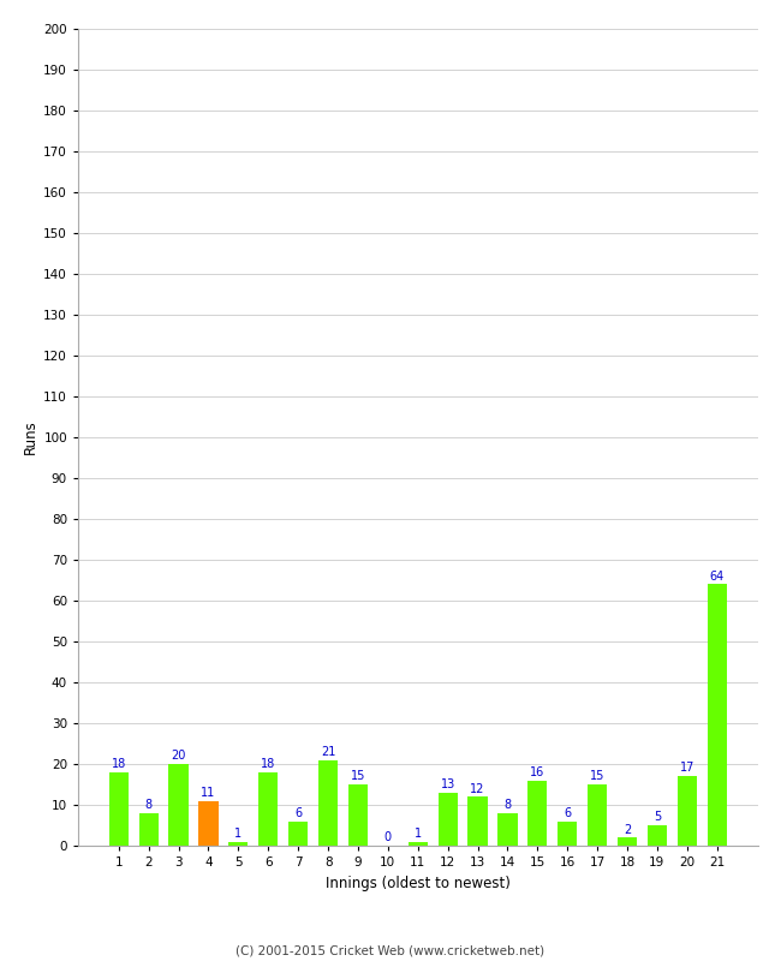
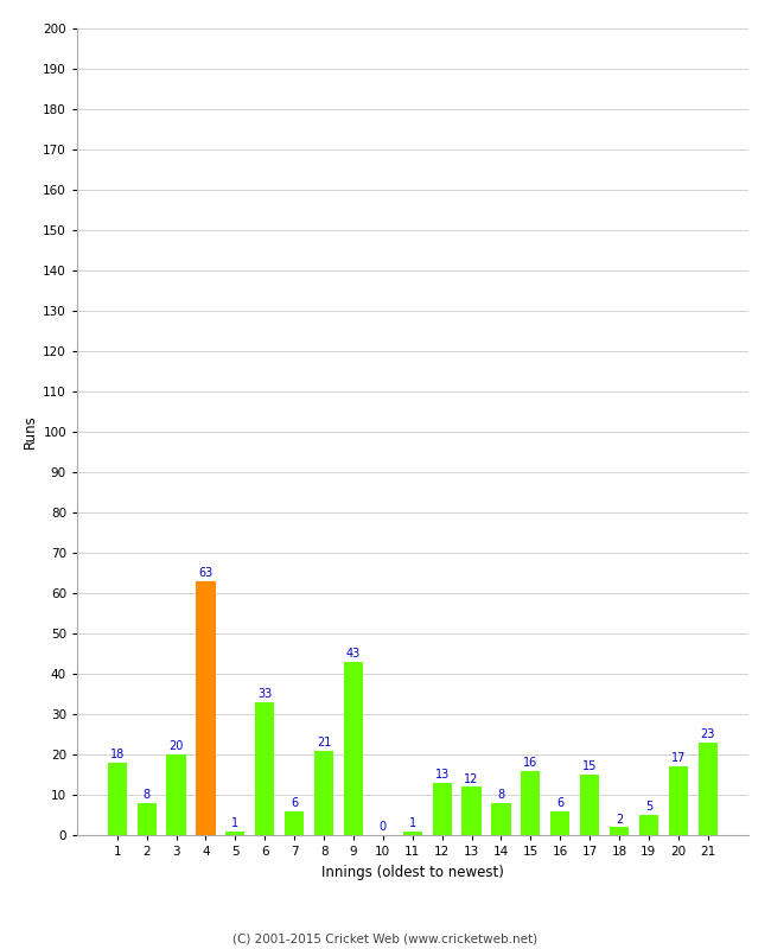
4: 11 -> 63
6: 18 -> 33
9: 15 -> 43
21: 64 -> 23
